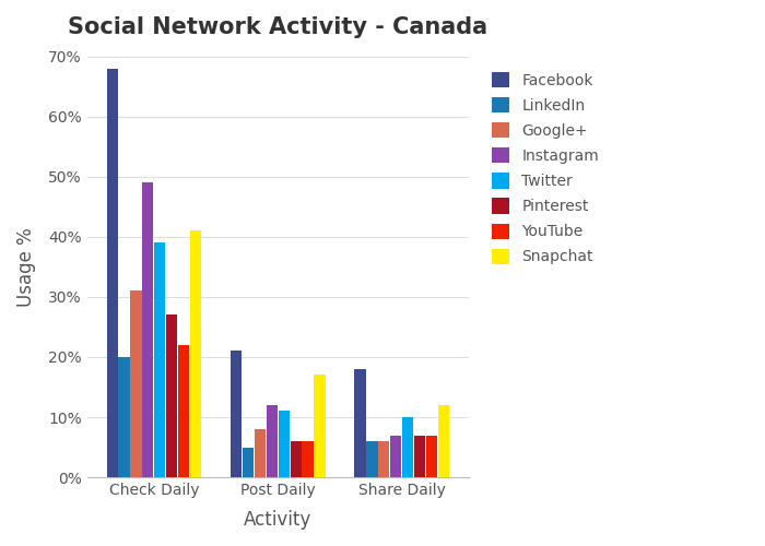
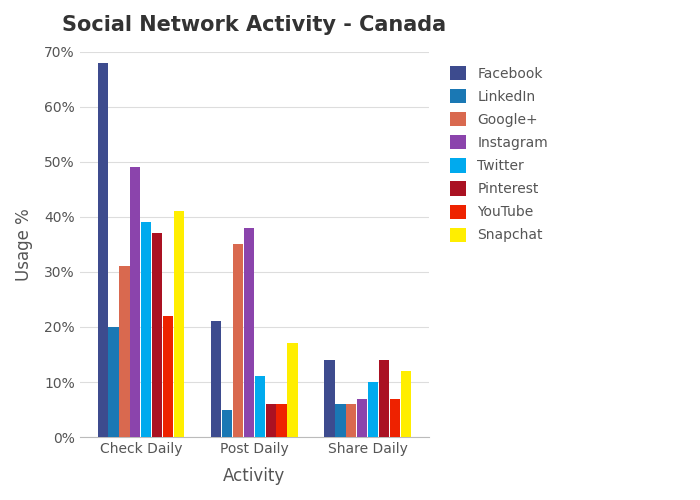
Pinterest/Check Daily: 27% -> 37%
Google+/Post Daily: 8% -> 35%
Instagram/Post Daily: 12% -> 38%
Facebook/Share Daily: 18% -> 14%
Pinterest/Share Daily: 7% -> 14%
